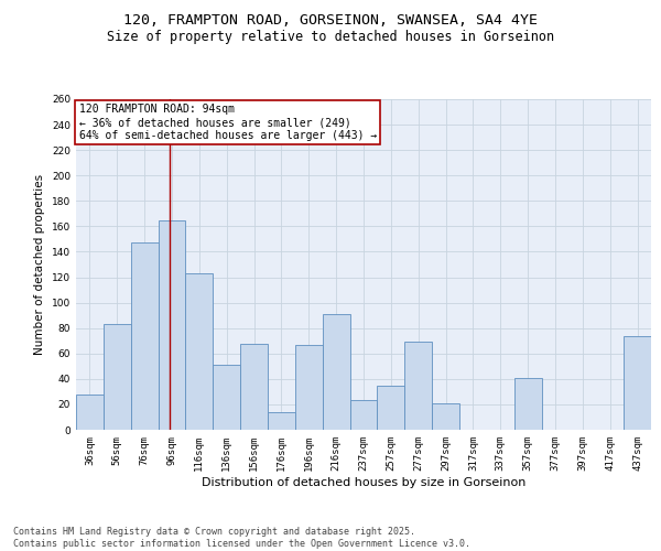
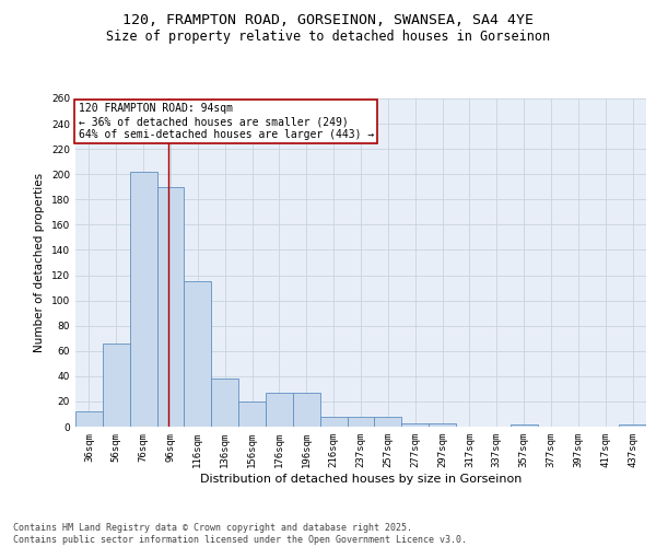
36sqm: 28 -> 12
56sqm: 83 -> 66
76sqm: 147 -> 202
96sqm: 165 -> 190
116sqm: 123 -> 115
136sqm: 51 -> 38
156sqm: 68 -> 20
176sqm: 14 -> 27
196sqm: 67 -> 27
216sqm: 91 -> 8
237sqm: 23 -> 8
257sqm: 35 -> 8
277sqm: 69 -> 3
297sqm: 21 -> 3
357sqm: 41 -> 2
437sqm: 74 -> 2
